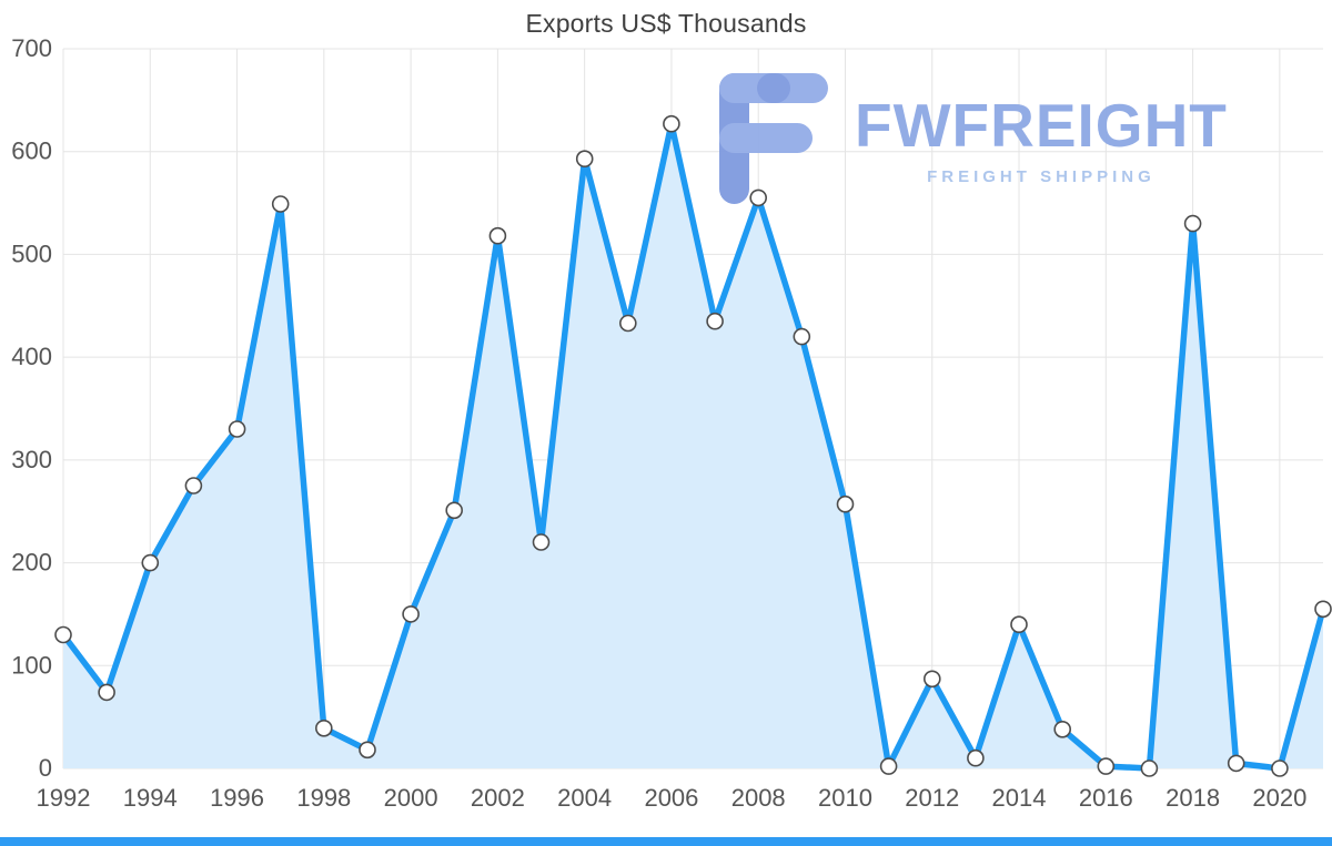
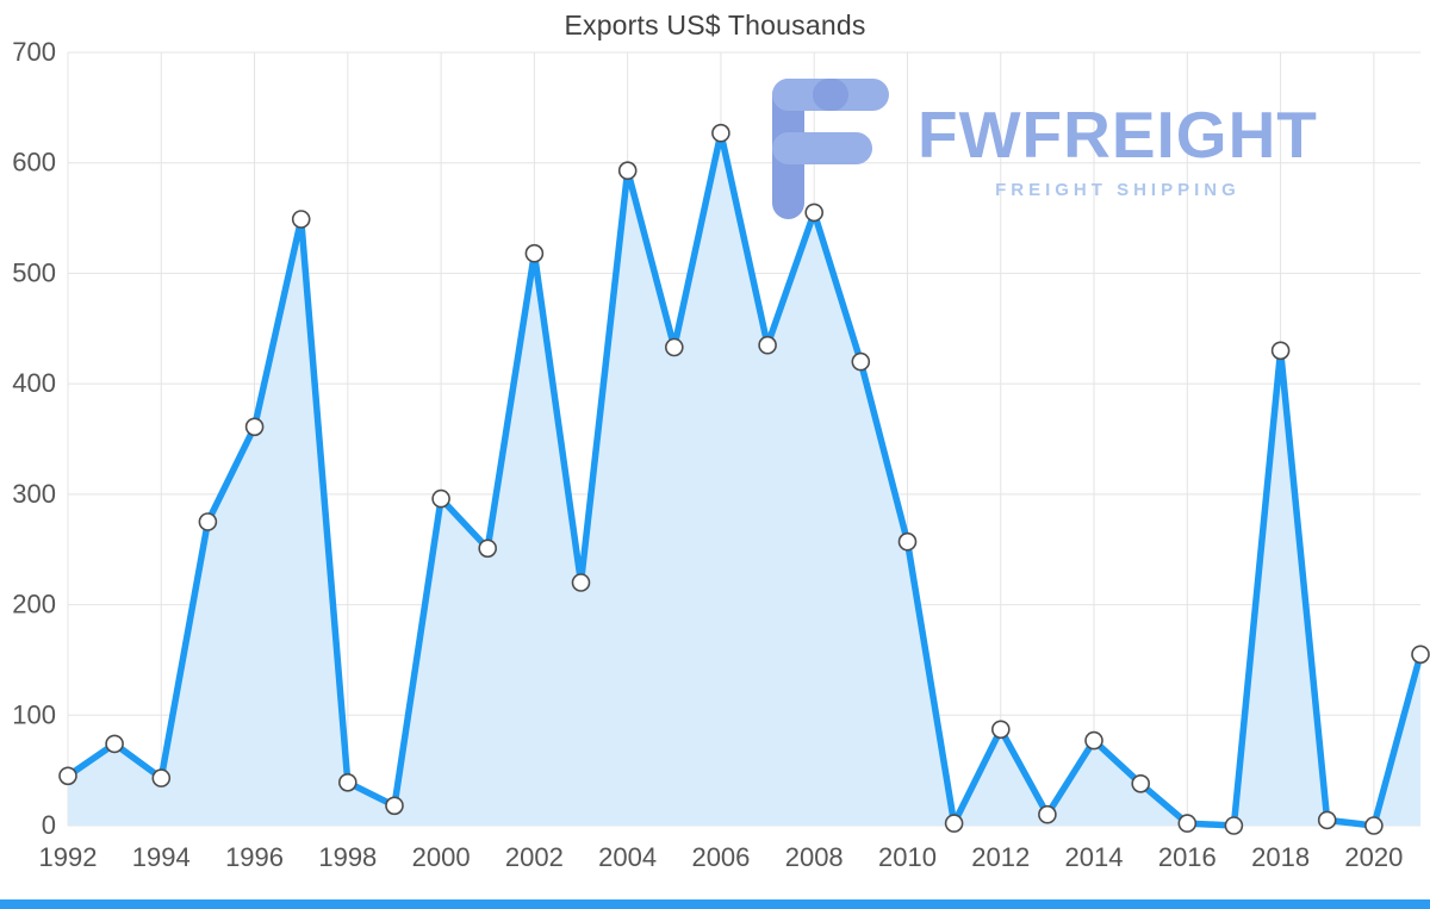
1992: 130 -> 40
1994: 200 -> 40
1996: 330 -> 360
2000: 150 -> 300
2014: 140 -> 80
2018: 530 -> 430
